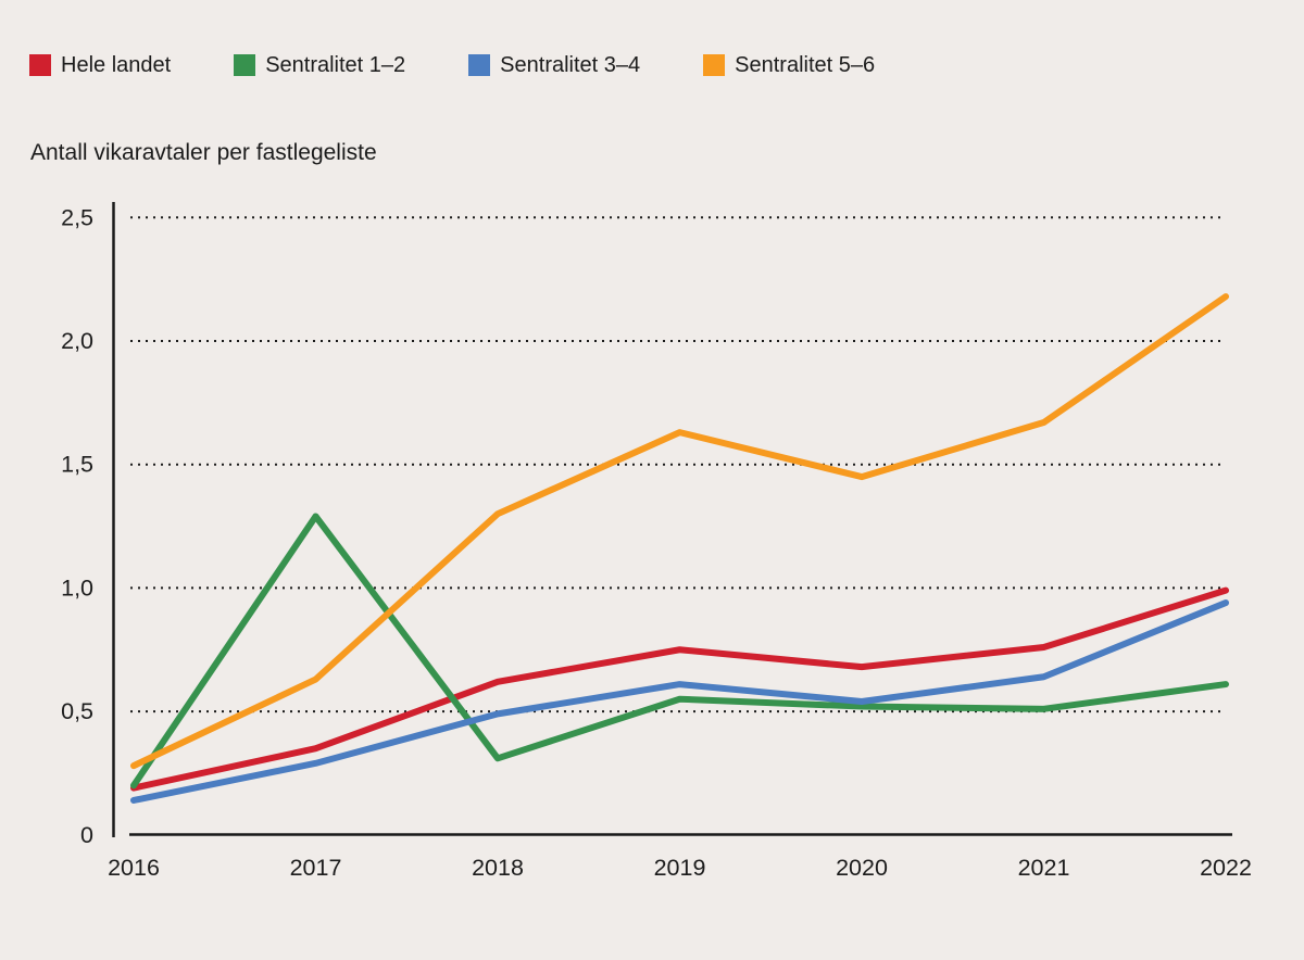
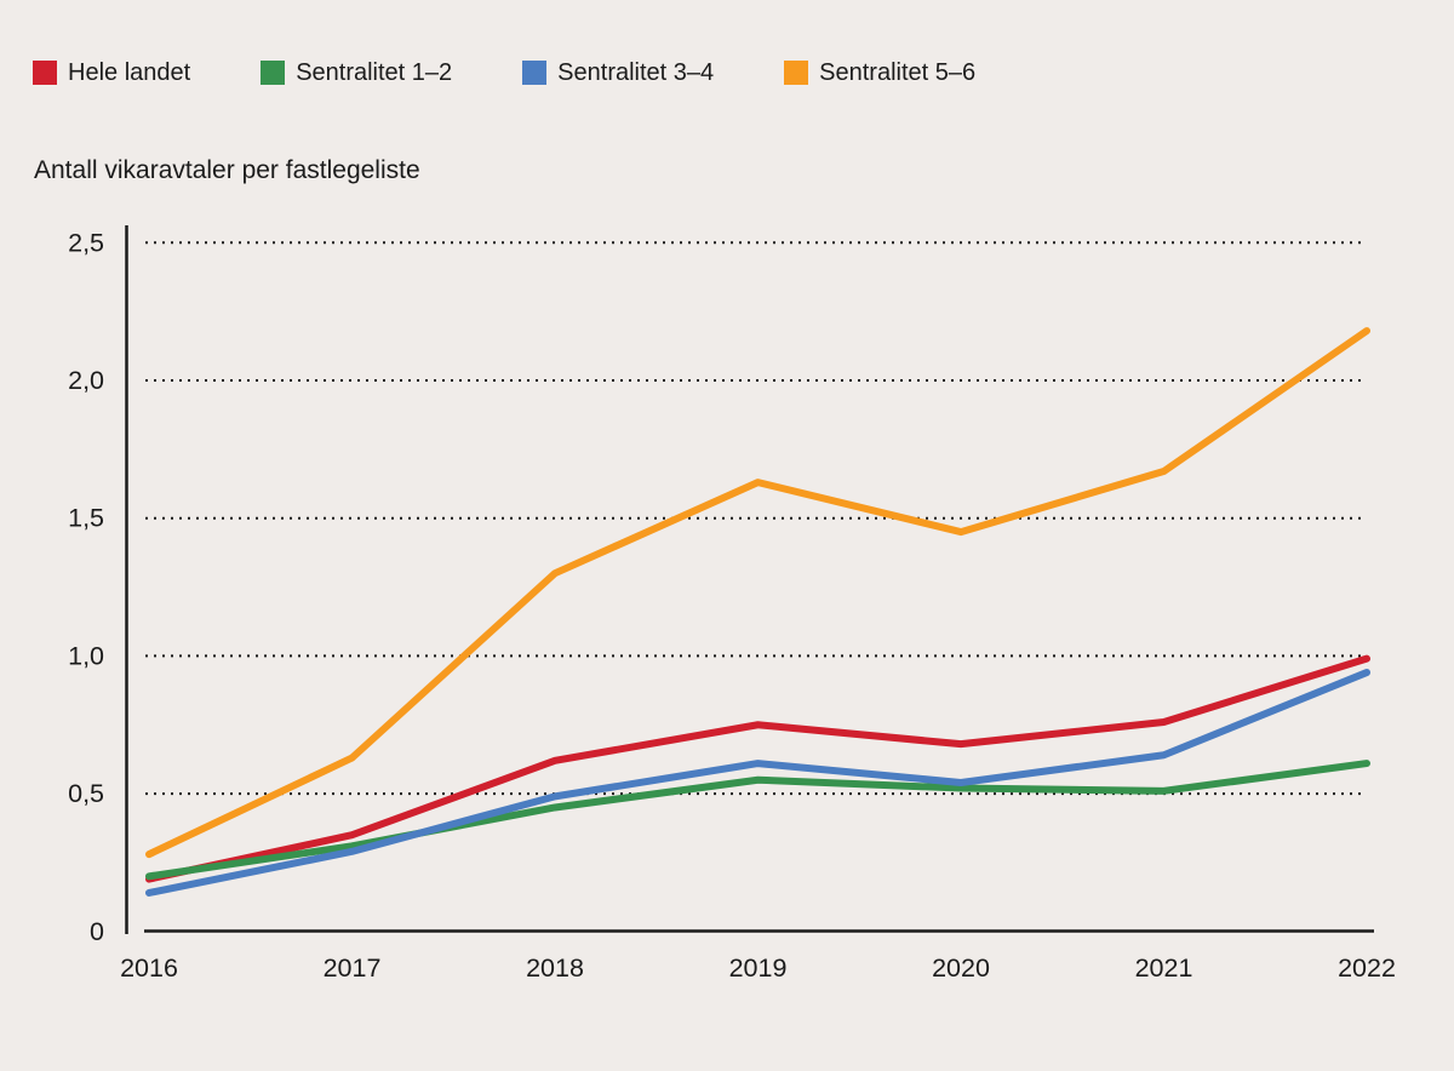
Sentralitet 1–2/2017: 1,29 -> 0,31
Sentralitet 1–2/2018: 0,31 -> 0,45
